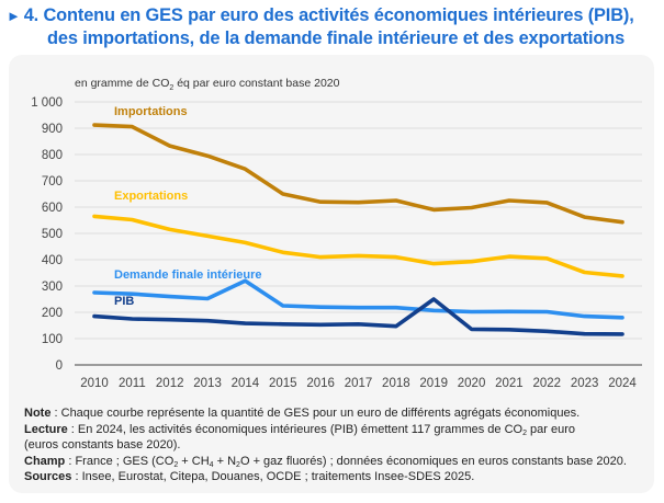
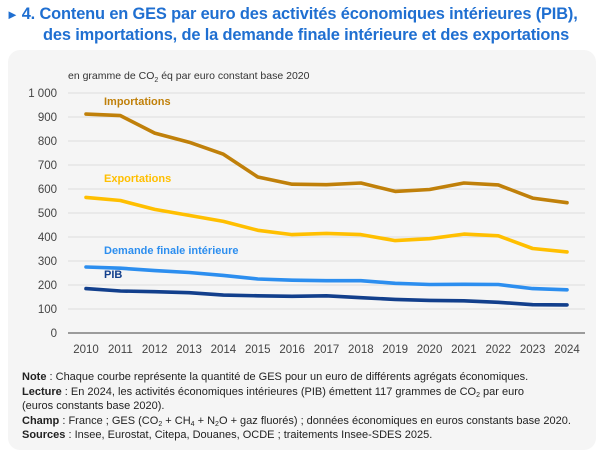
Demande finale intérieure/2014: 320 -> 240
PIB/2019: 250 -> 140
